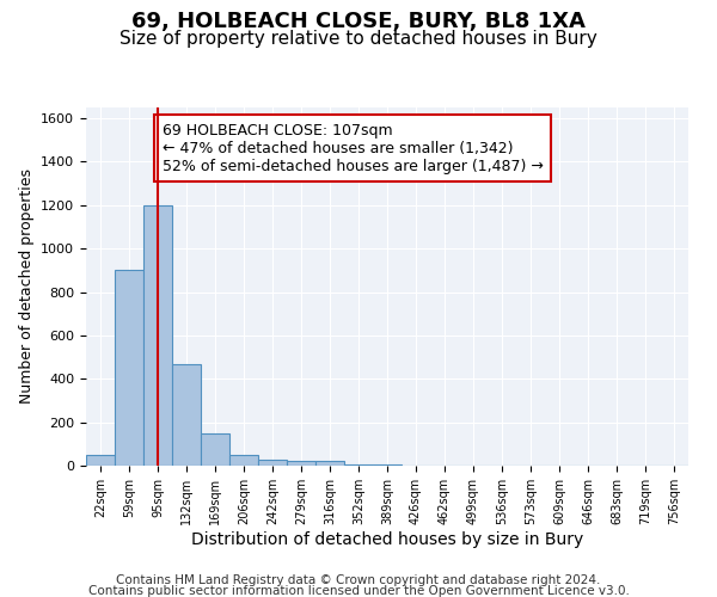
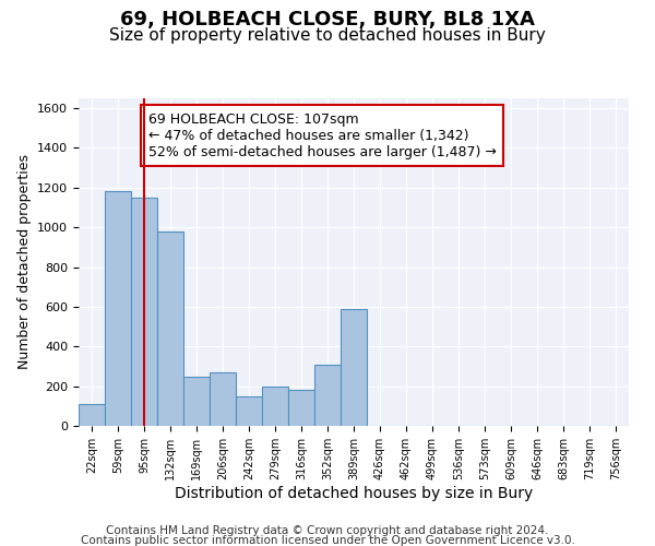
22sqm: 50 -> 110
59sqm: 900 -> 1180
95sqm: 1200 -> 1150
132sqm: 470 -> 980
169sqm: 150 -> 250
206sqm: 50 -> 270
242sqm: 20 -> 150
279sqm: 20 -> 200
316sqm: 20 -> 180
352sqm: 0 -> 310
389sqm: 0 -> 590
